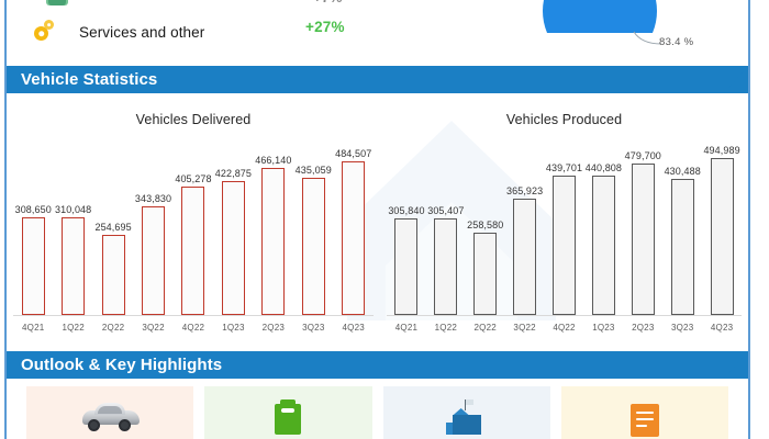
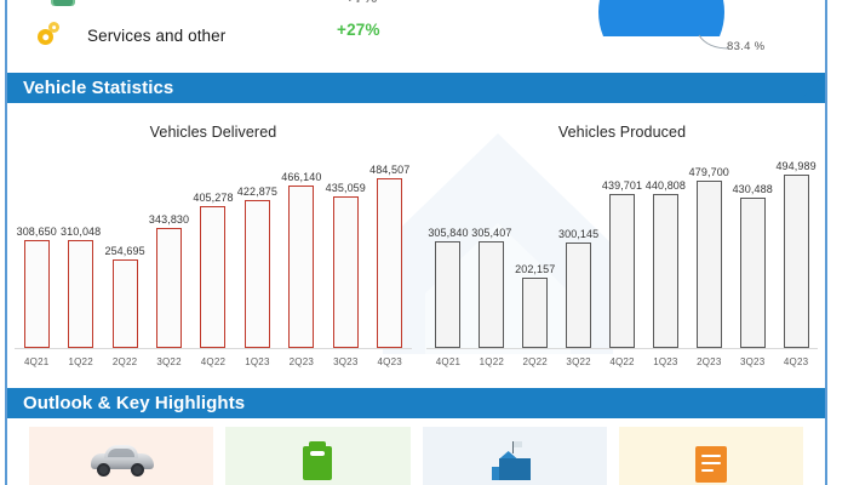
Vehicles Produced/2Q22: 258,580 -> 202,157
Vehicles Produced/3Q22: 365,923 -> 300,145
